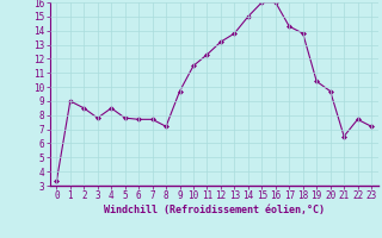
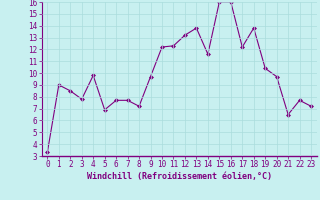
4: 8.5 -> 9.8
5: 7.8 -> 6.9
10: 11.5 -> 12.2
14: 15.0 -> 11.6
17: 14.3 -> 12.2
